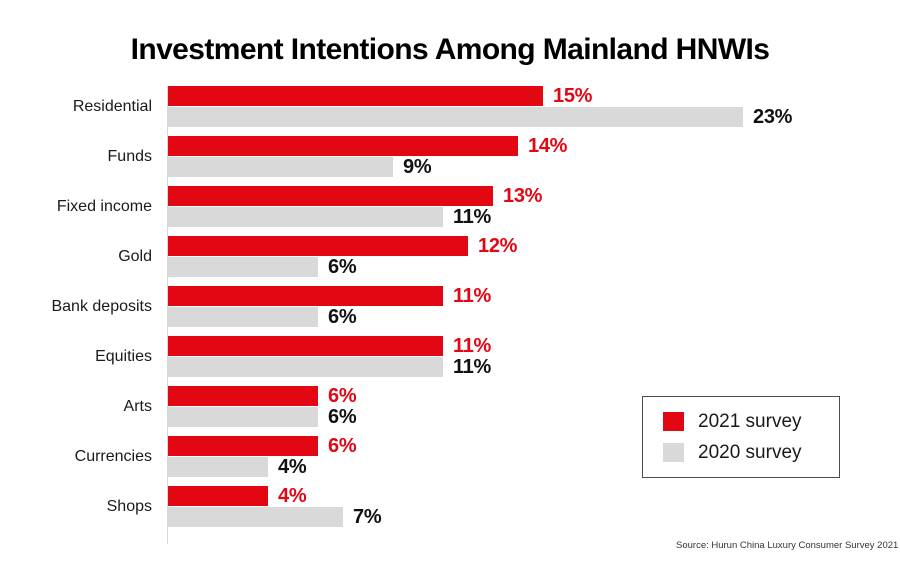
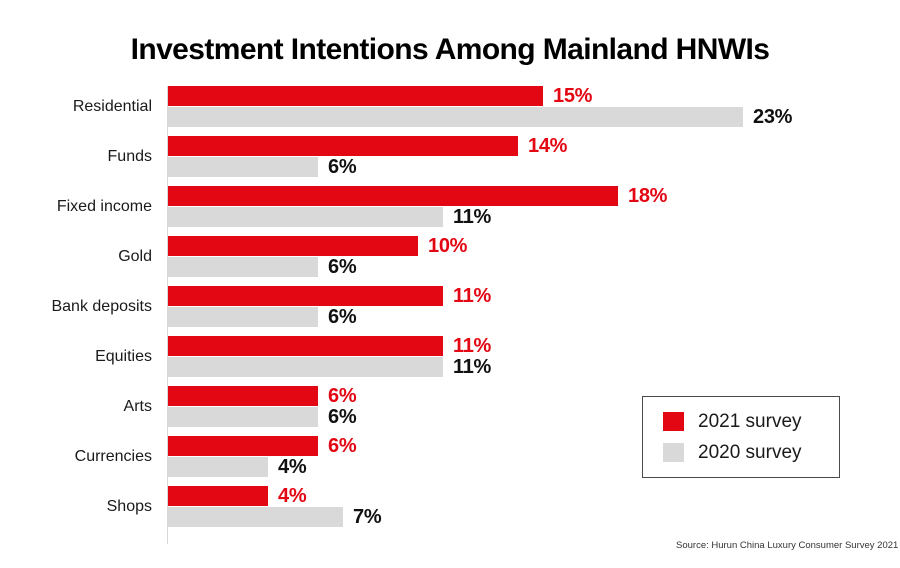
2020 survey/Funds: 9% -> 6%
2021 survey/Fixed income: 13% -> 18%
2021 survey/Gold: 12% -> 10%
